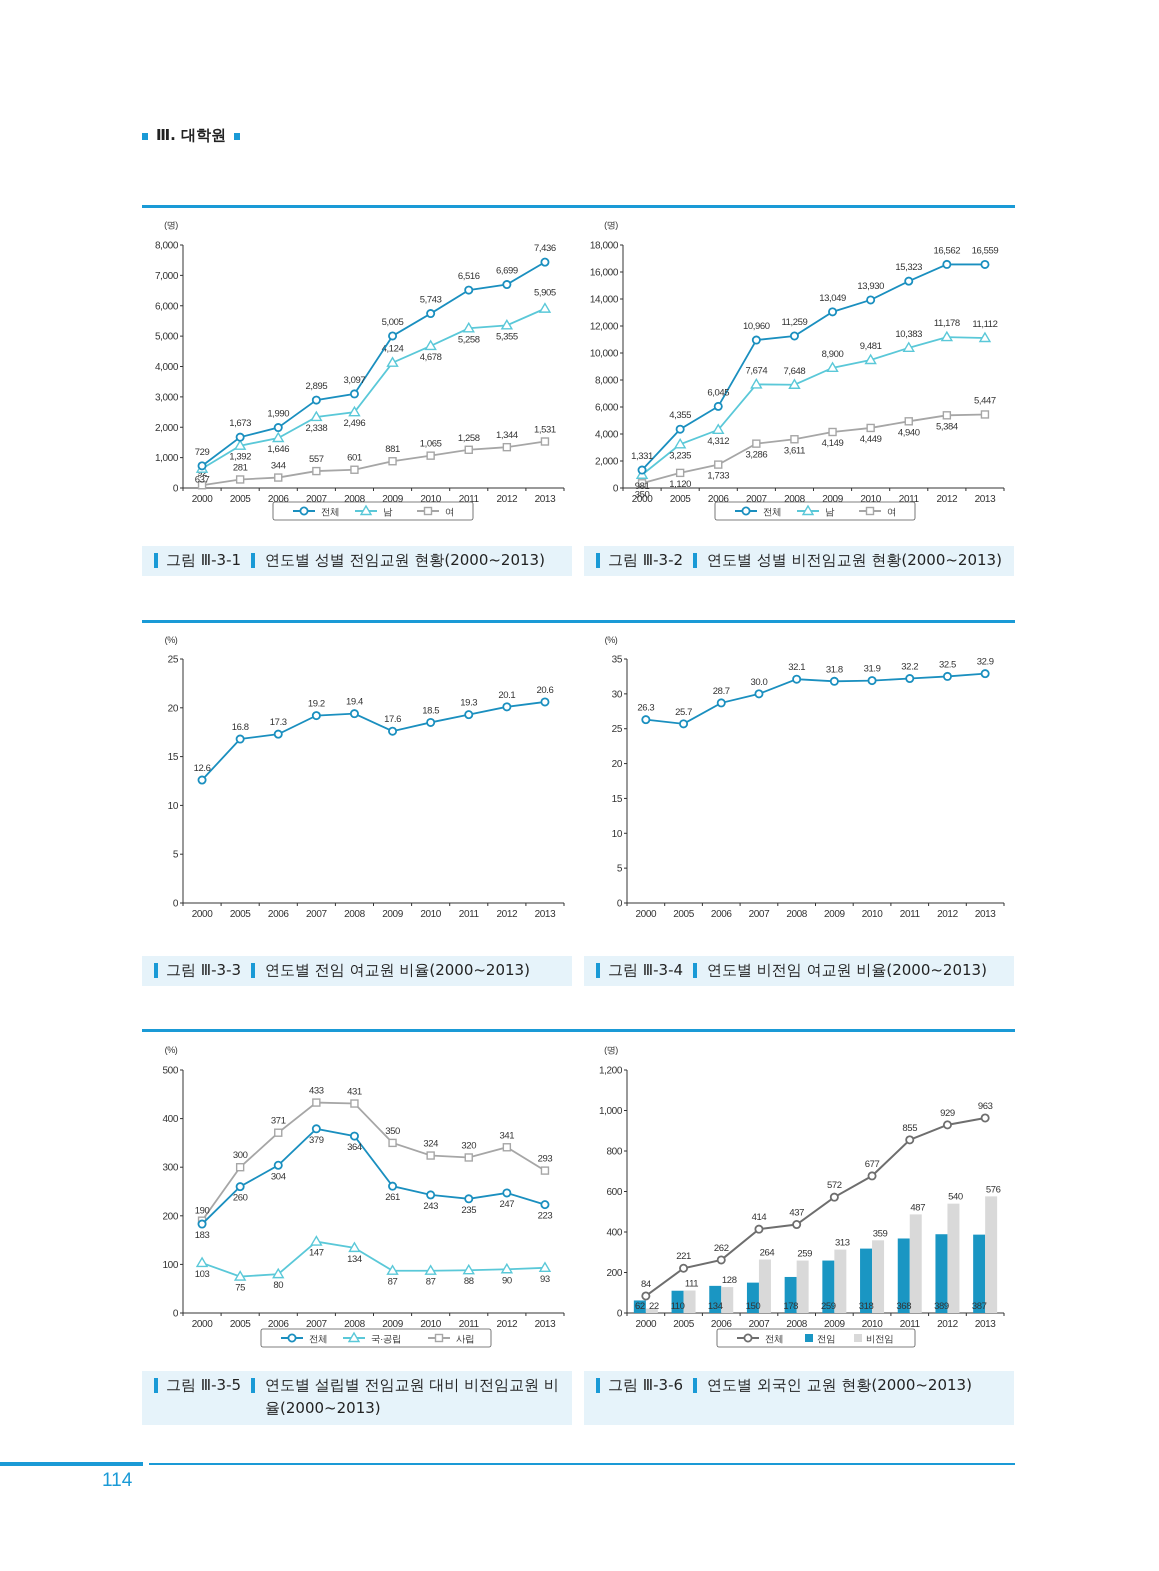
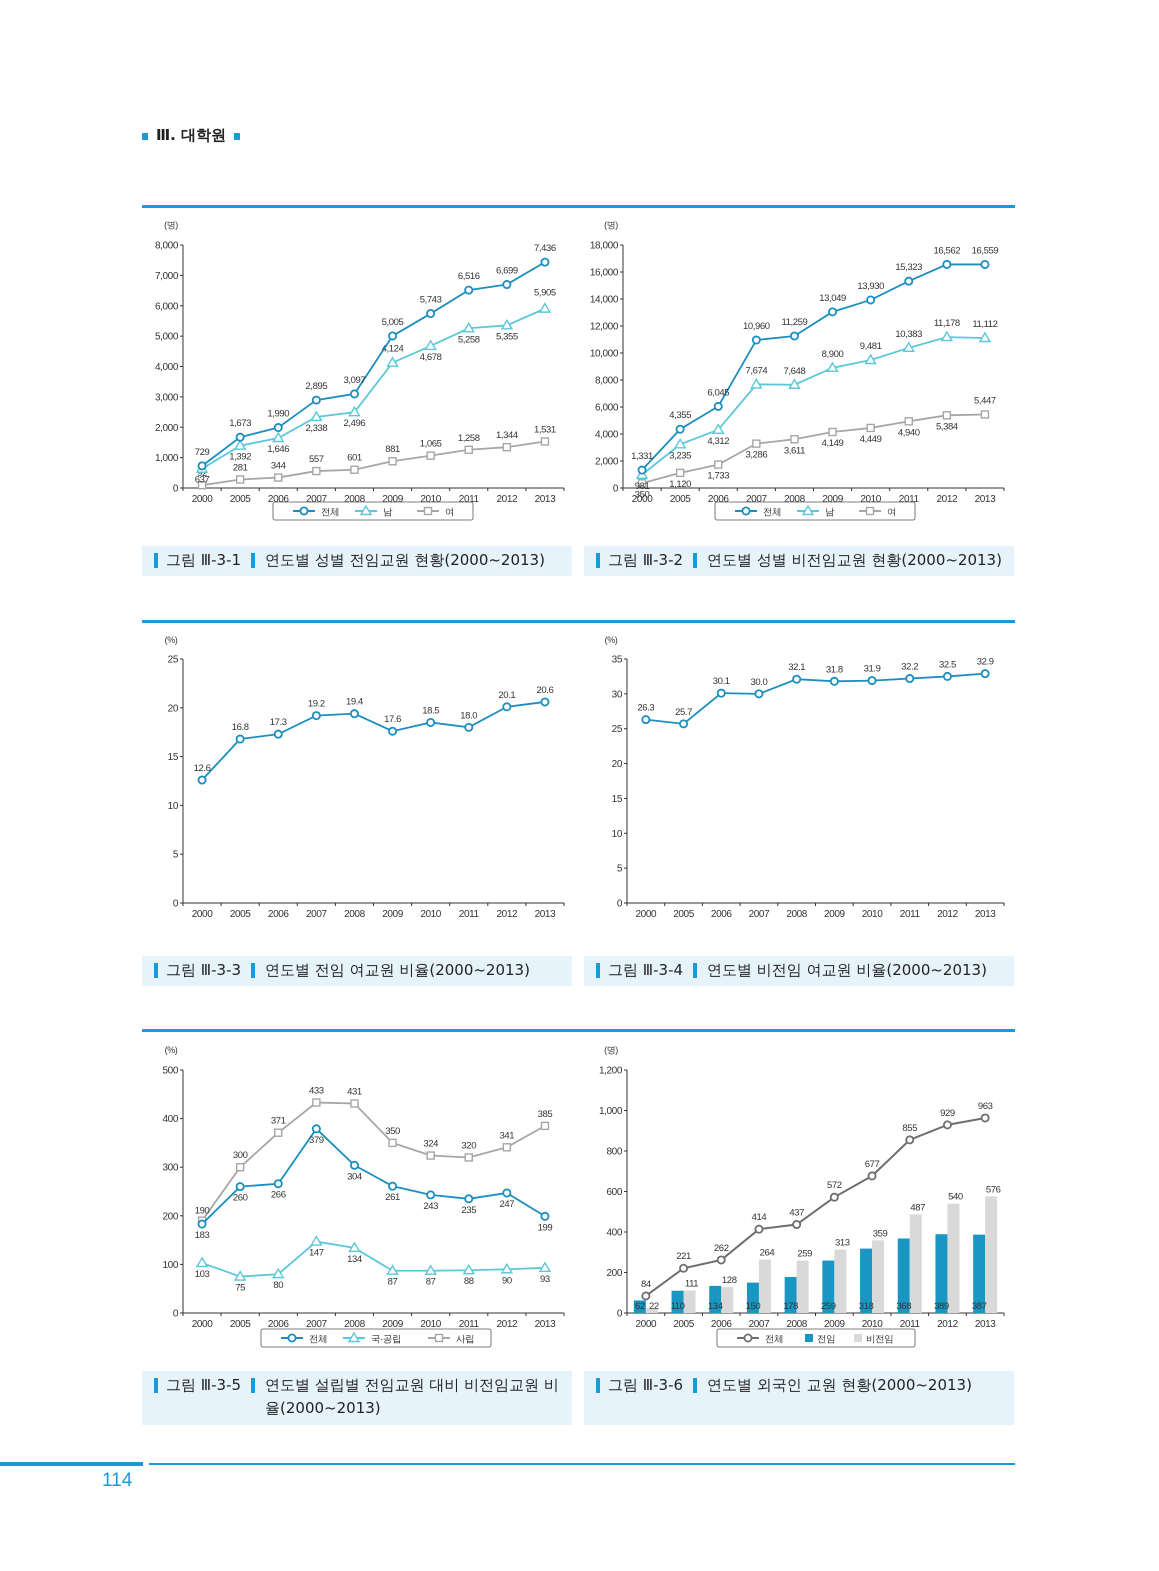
연도별 전임 여교원 비율(2000~2013)/2011: 19.3 -> 18.0
연도별 비전임 여교원 비율(2000~2013)/2006: 28.7 -> 30.1
연도별 설립별 전임교원 대비 비전임교원 비율(2000~2013)/전체/2006: 304 -> 266
연도별 설립별 전임교원 대비 비전임교원 비율(2000~2013)/전체/2008: 364 -> 304
연도별 설립별 전임교원 대비 비전임교원 비율(2000~2013)/전체/2013: 223 -> 199
연도별 설립별 전임교원 대비 비전임교원 비율(2000~2013)/사립/2013: 293 -> 385
